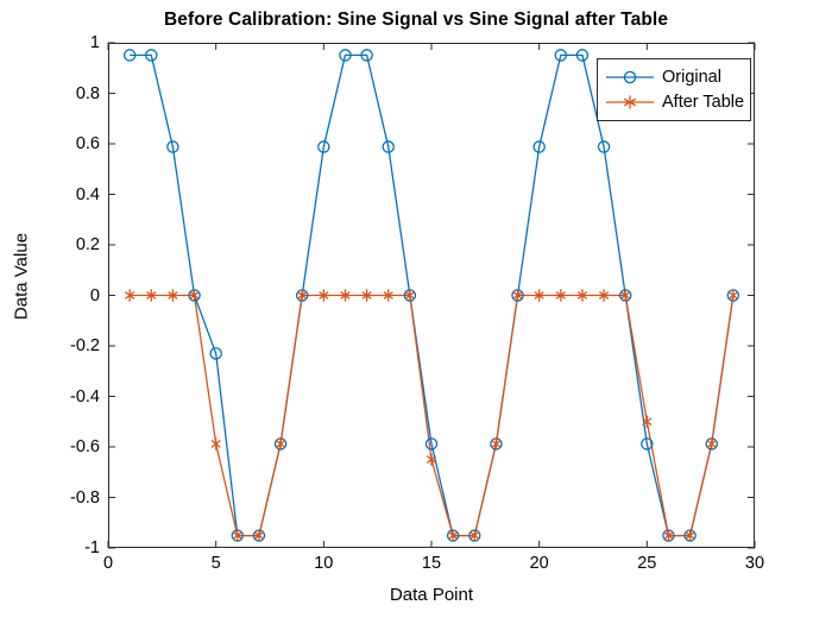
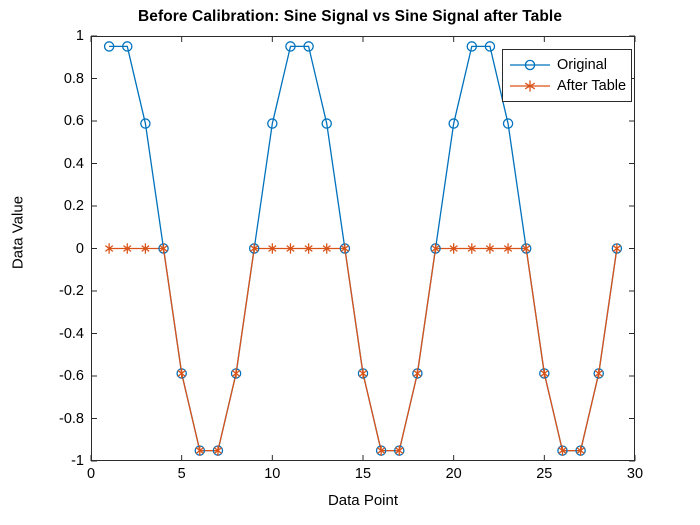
Original/5: -0.23 -> -0.59
After Table/15: -0.65 -> -0.59
After Table/25: -0.50 -> -0.59
